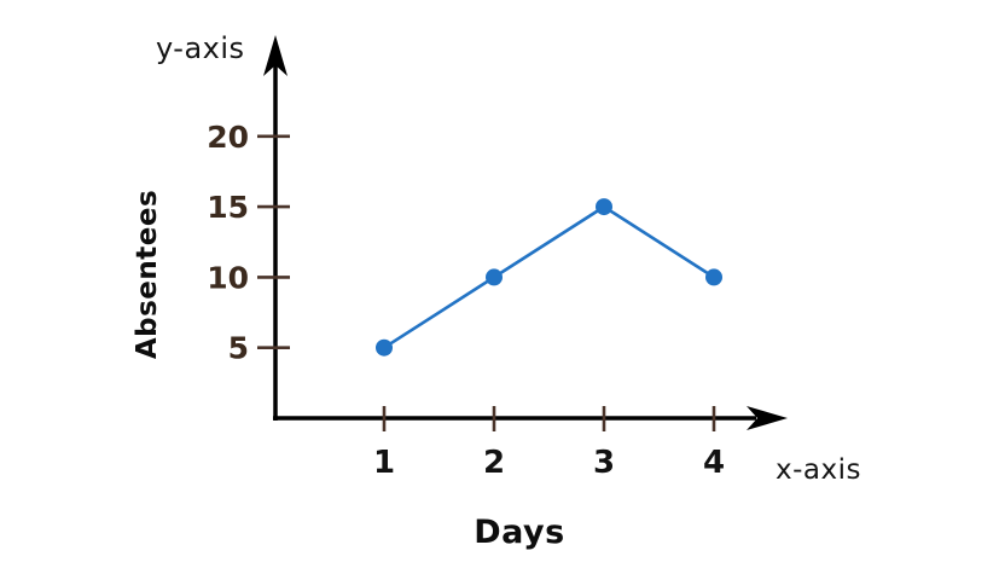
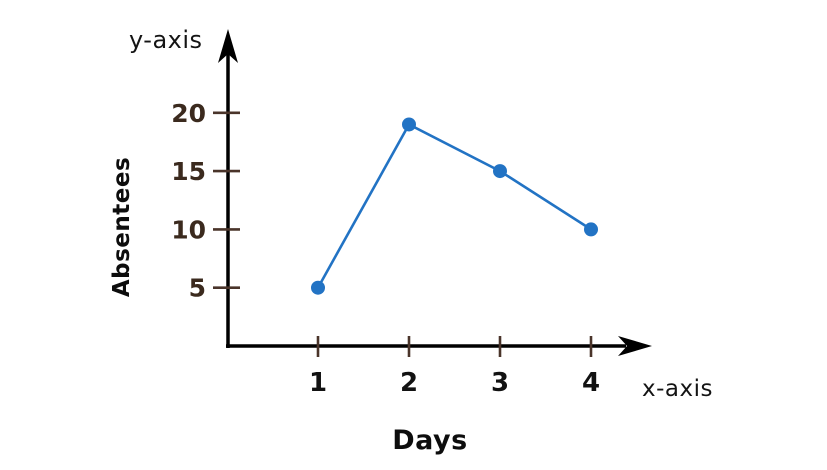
2: 10 -> 19
